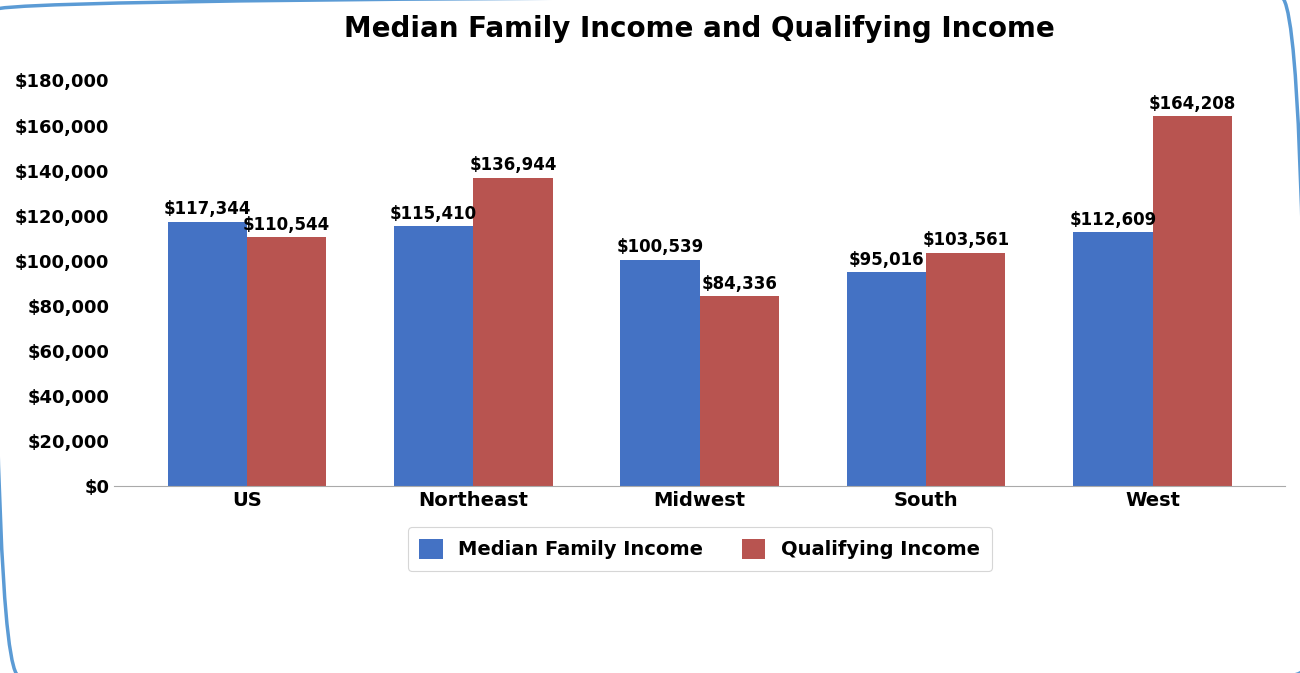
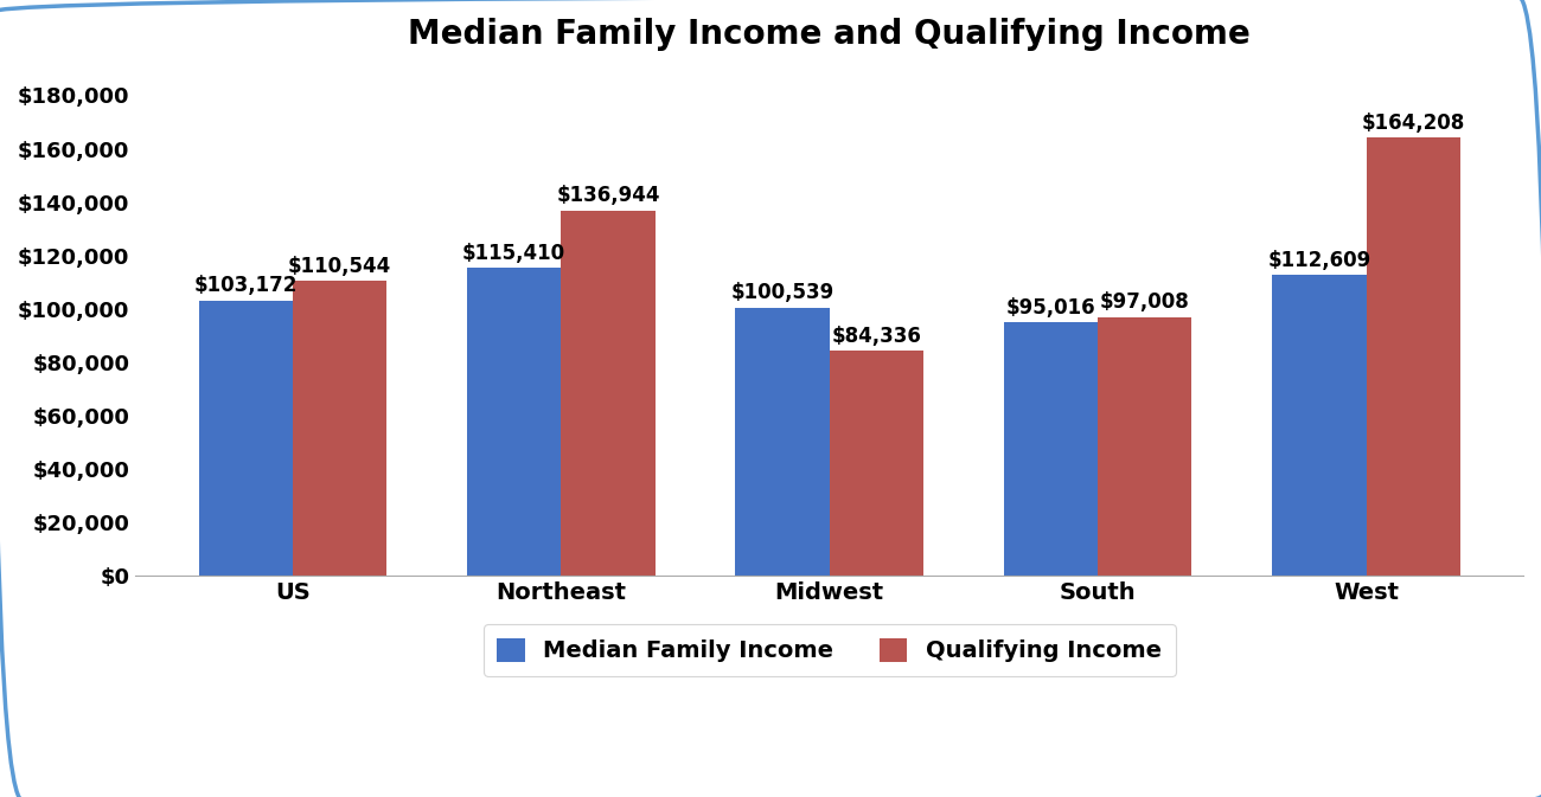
Median Family Income/US: $117,344 -> $103,172
Qualifying Income/South: $103,561 -> $97,008
